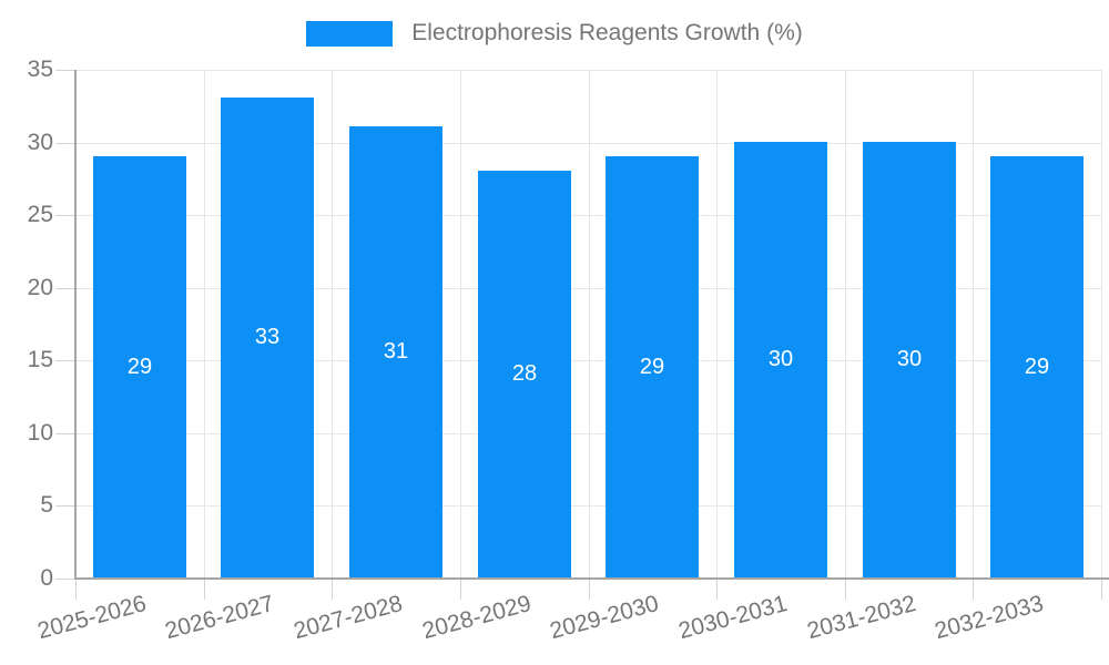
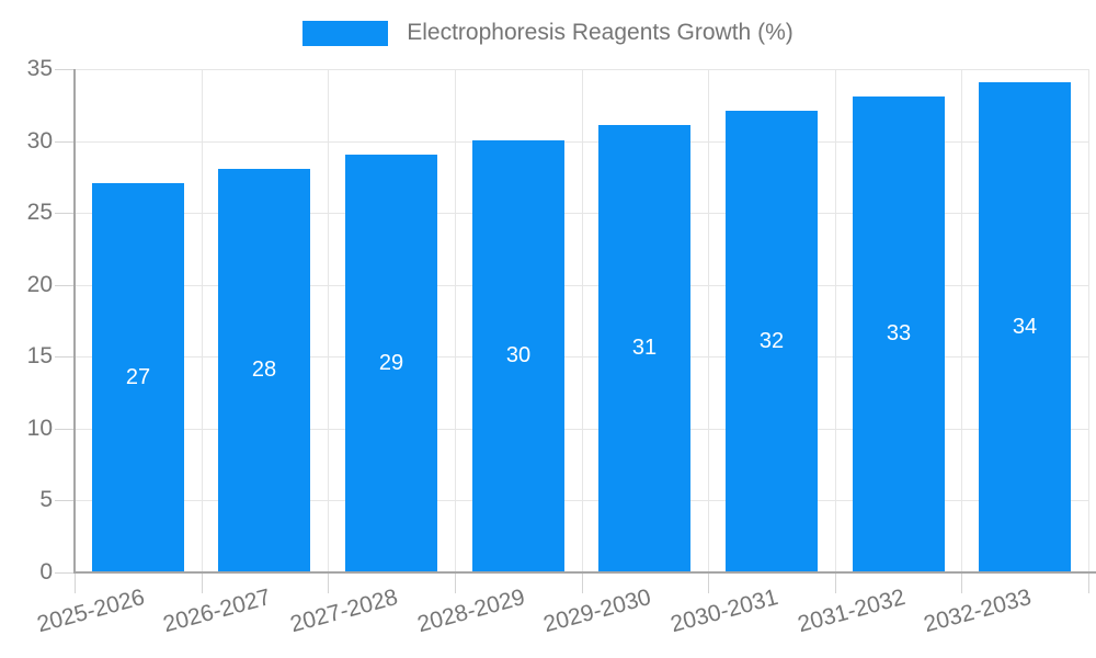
2025-2026: 29 -> 27
2026-2027: 33 -> 28
2027-2028: 31 -> 29
2028-2029: 28 -> 30
2029-2030: 29 -> 31
2030-2031: 30 -> 32
2031-2032: 30 -> 33
2032-2033: 29 -> 34
